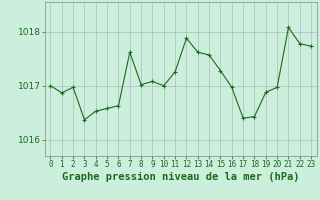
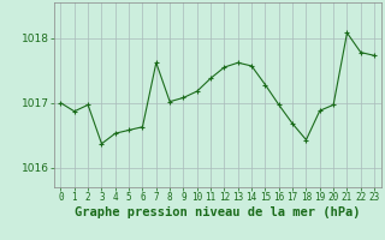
10: 1017.00 -> 1017.18
11: 1017.26 -> 1017.38
12: 1017.88 -> 1017.55
17: 1016.40 -> 1016.68
